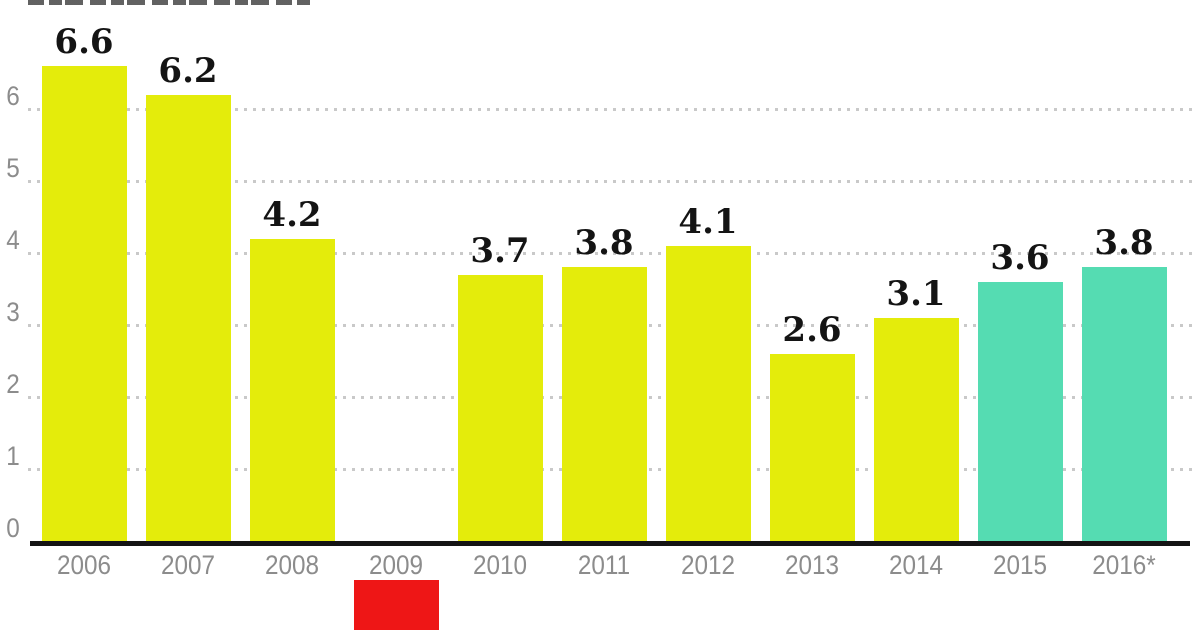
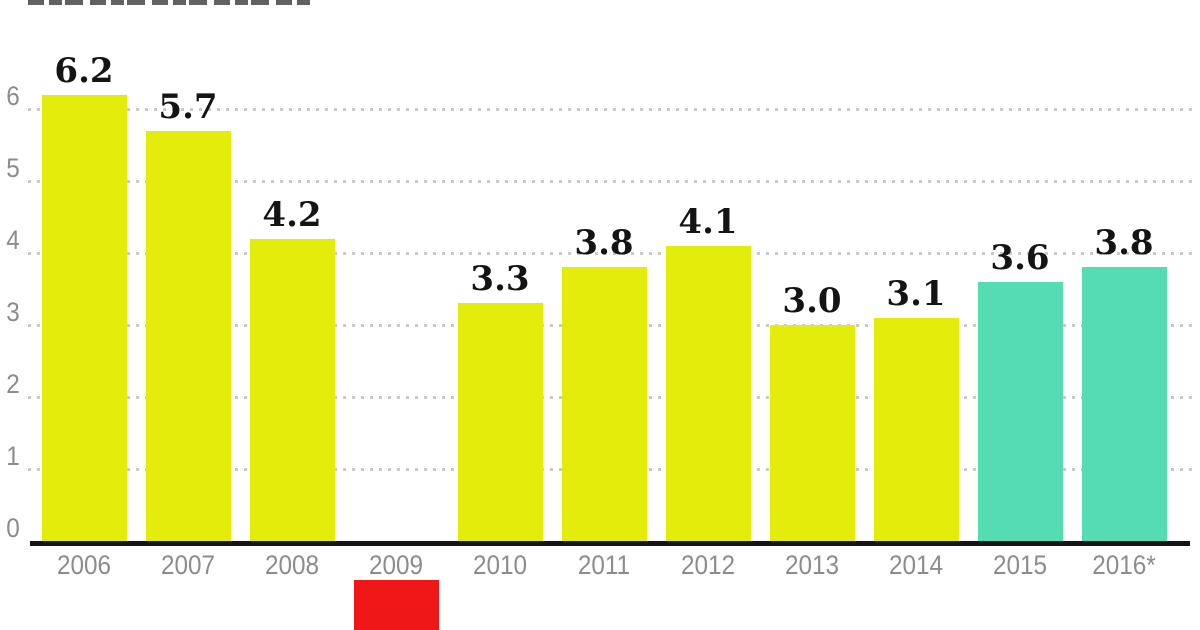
2006: 6.6 -> 6.2
2007: 6.2 -> 5.7
2010: 3.7 -> 3.3
2013: 2.6 -> 3.0
